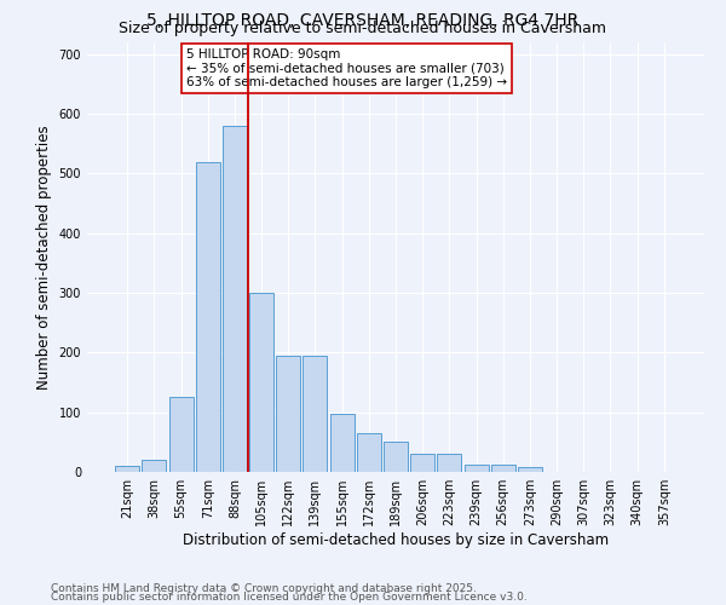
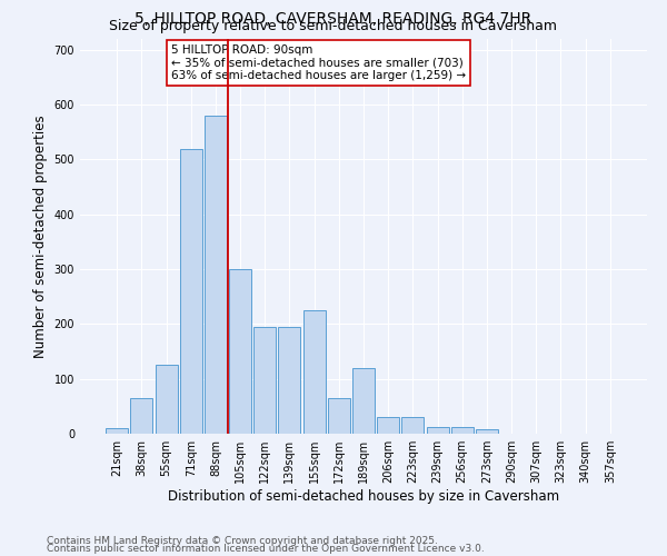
38sqm: 20 -> 65
155sqm: 97 -> 225
189sqm: 50 -> 120
